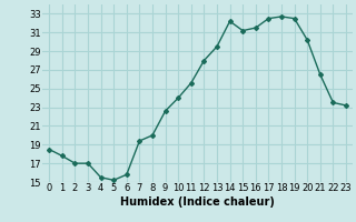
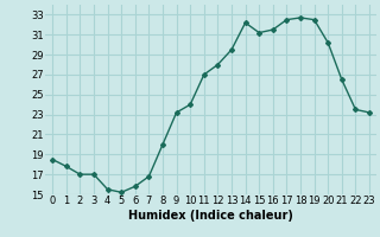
7: 19.4 -> 16.8
9: 22.6 -> 23.2
11: 25.6 -> 27.0
